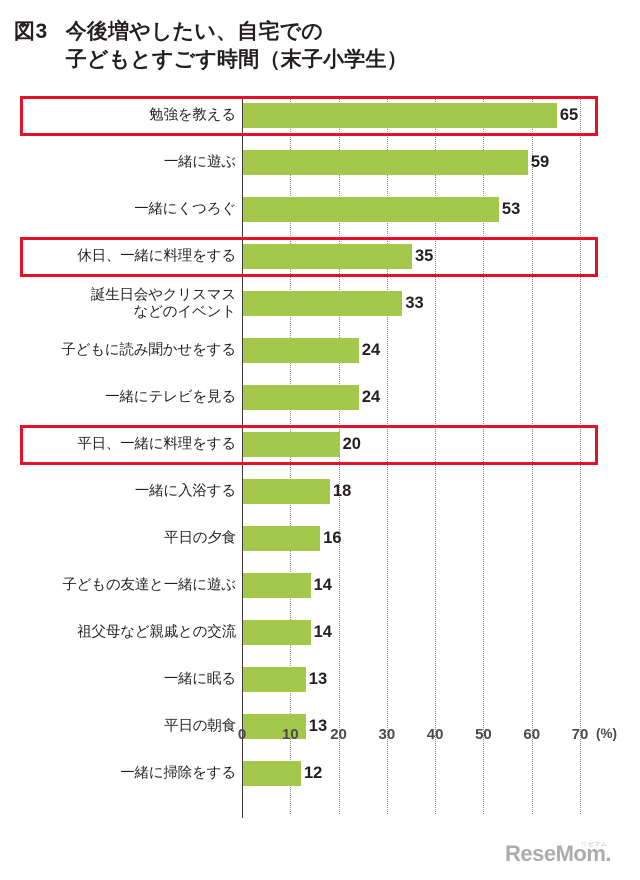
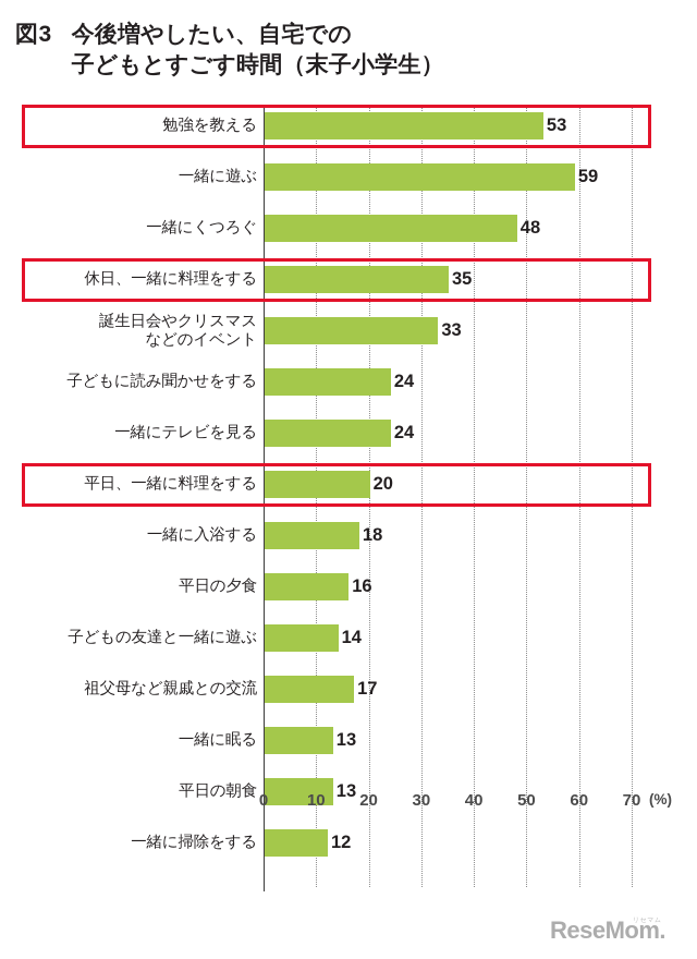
勉強を教える: 65 -> 53
一緒にくつろぐ: 53 -> 48
祖父母など親戚との交流: 14 -> 17
